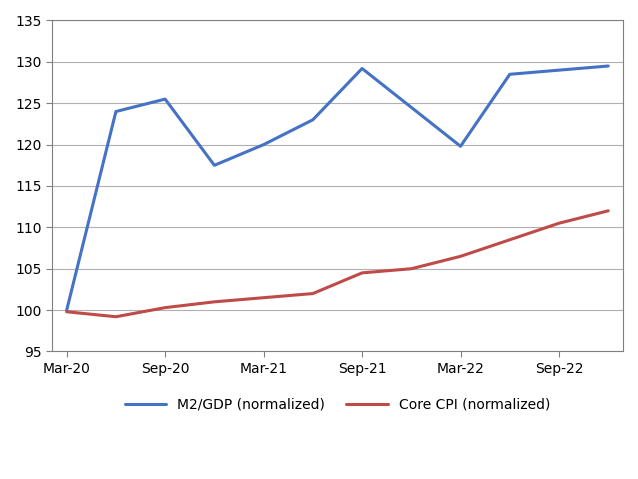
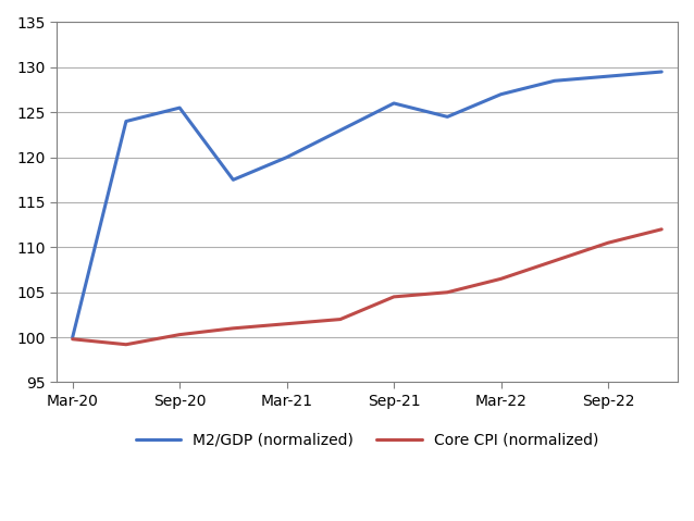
M2/GDP (normalized)/Sep-21: 129.2 -> 126.0
M2/GDP (normalized)/Mar-22: 119.8 -> 127.0
